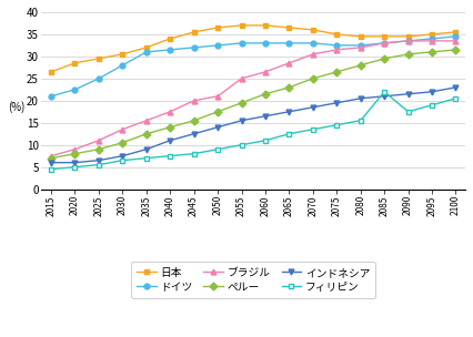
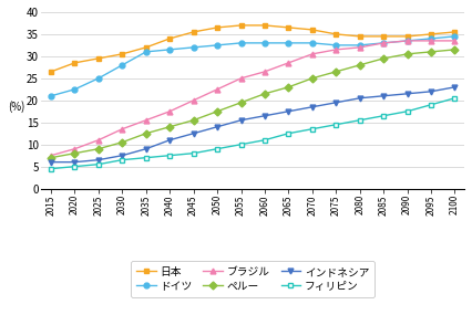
ブラジル/2050: 21.0 -> 22.5
フィリピン/2085: 22.0 -> 16.5
